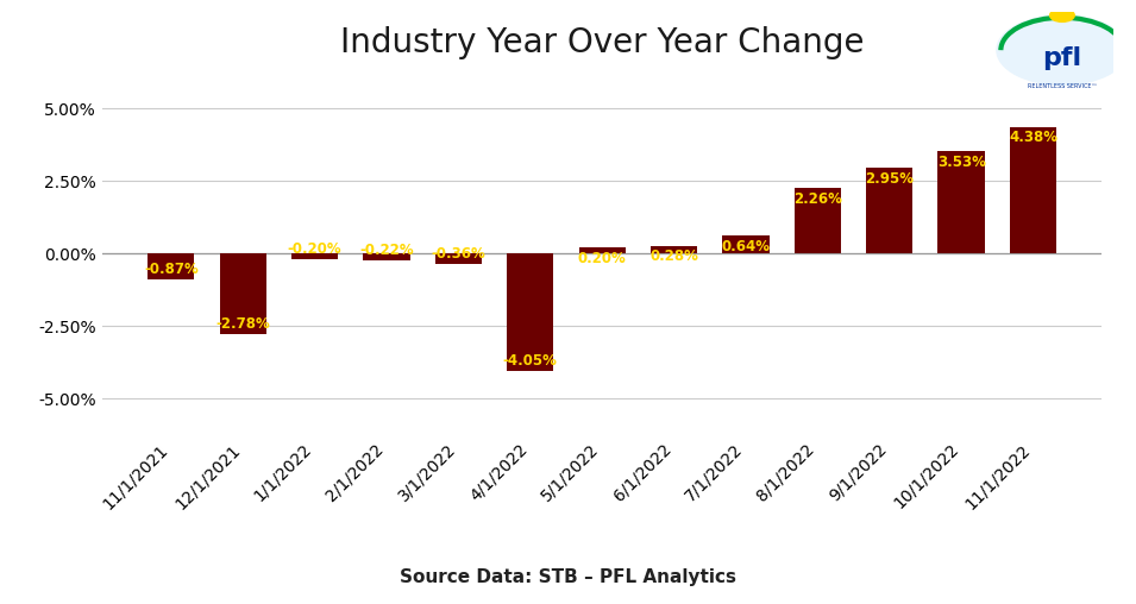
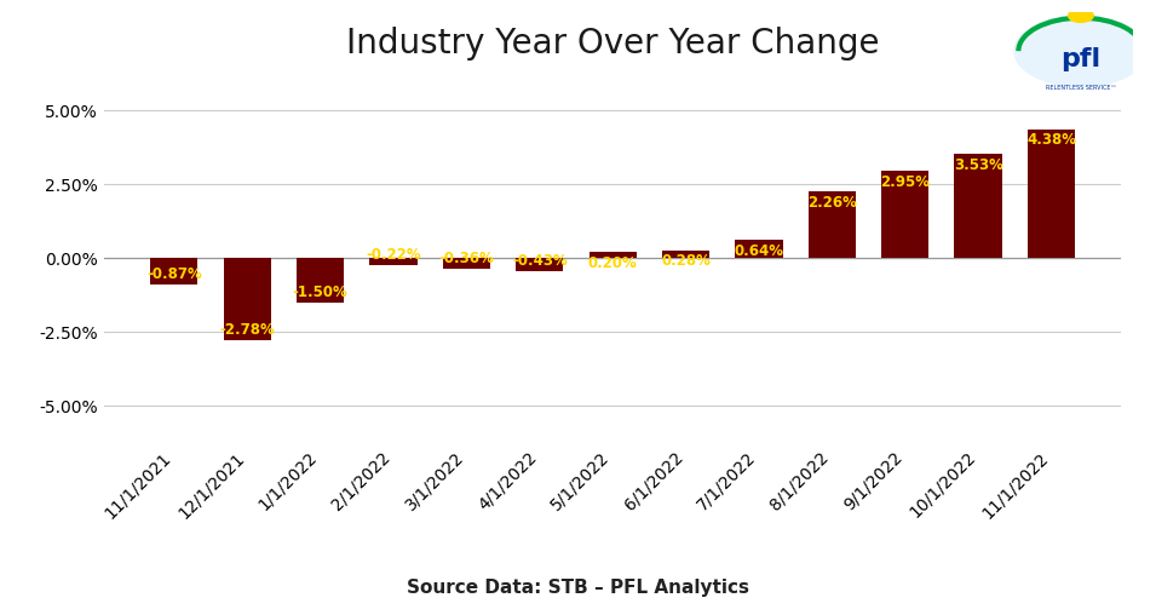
1/1/2022: -0.20% -> -1.50%
4/1/2022: -4.05% -> -0.43%
